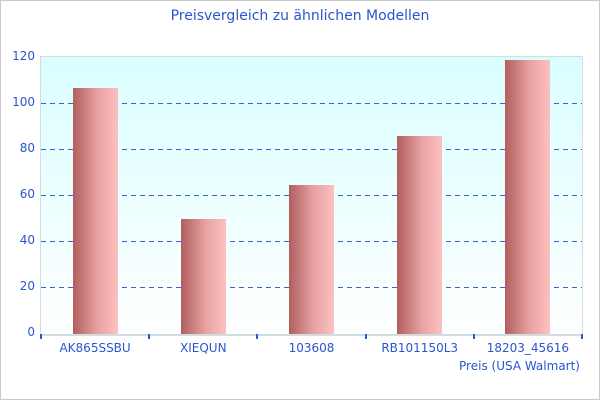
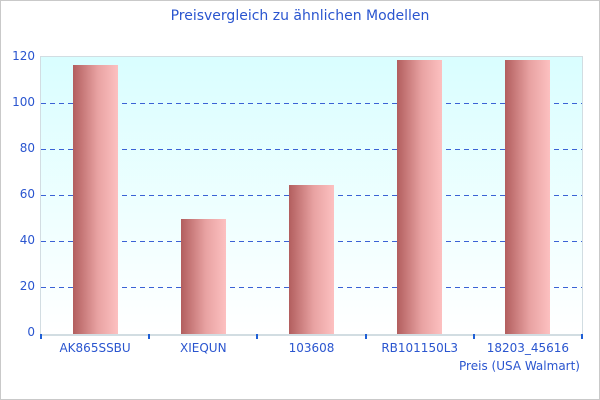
AK865SSBU: 107 -> 117
RB101150L3: 86 -> 119
